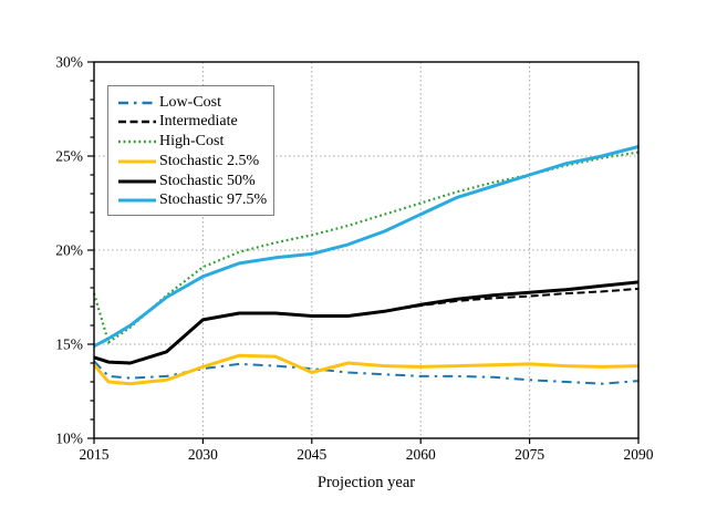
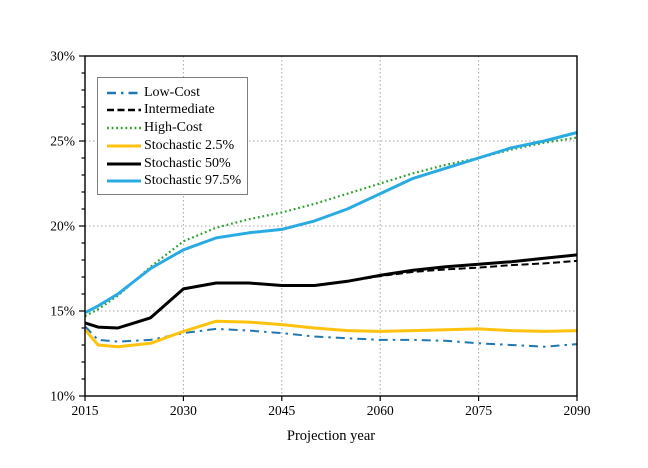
High-Cost/2015: 17.7% -> 14.7%
Stochastic 2.5%/2045: 13.5% -> 14.2%
